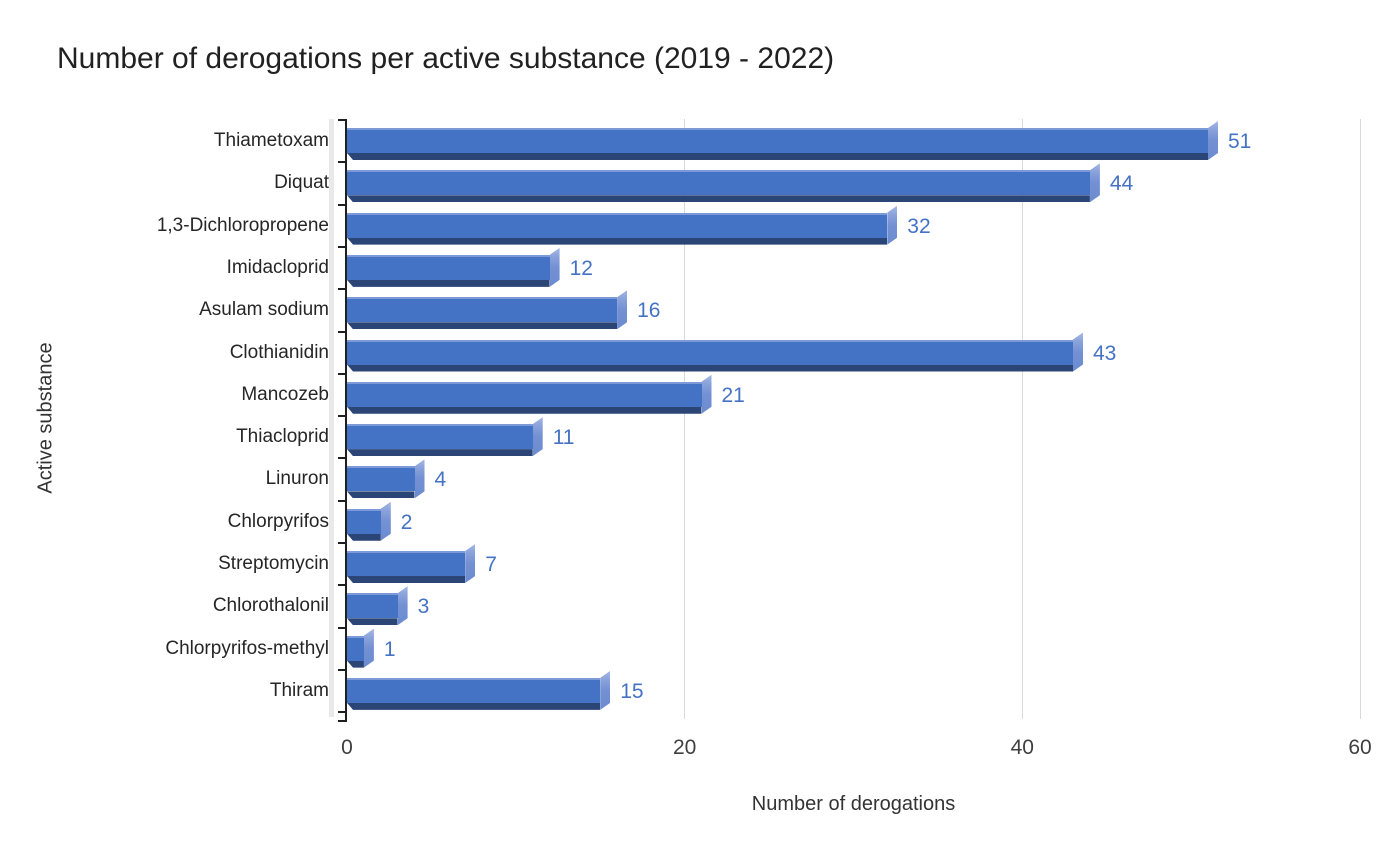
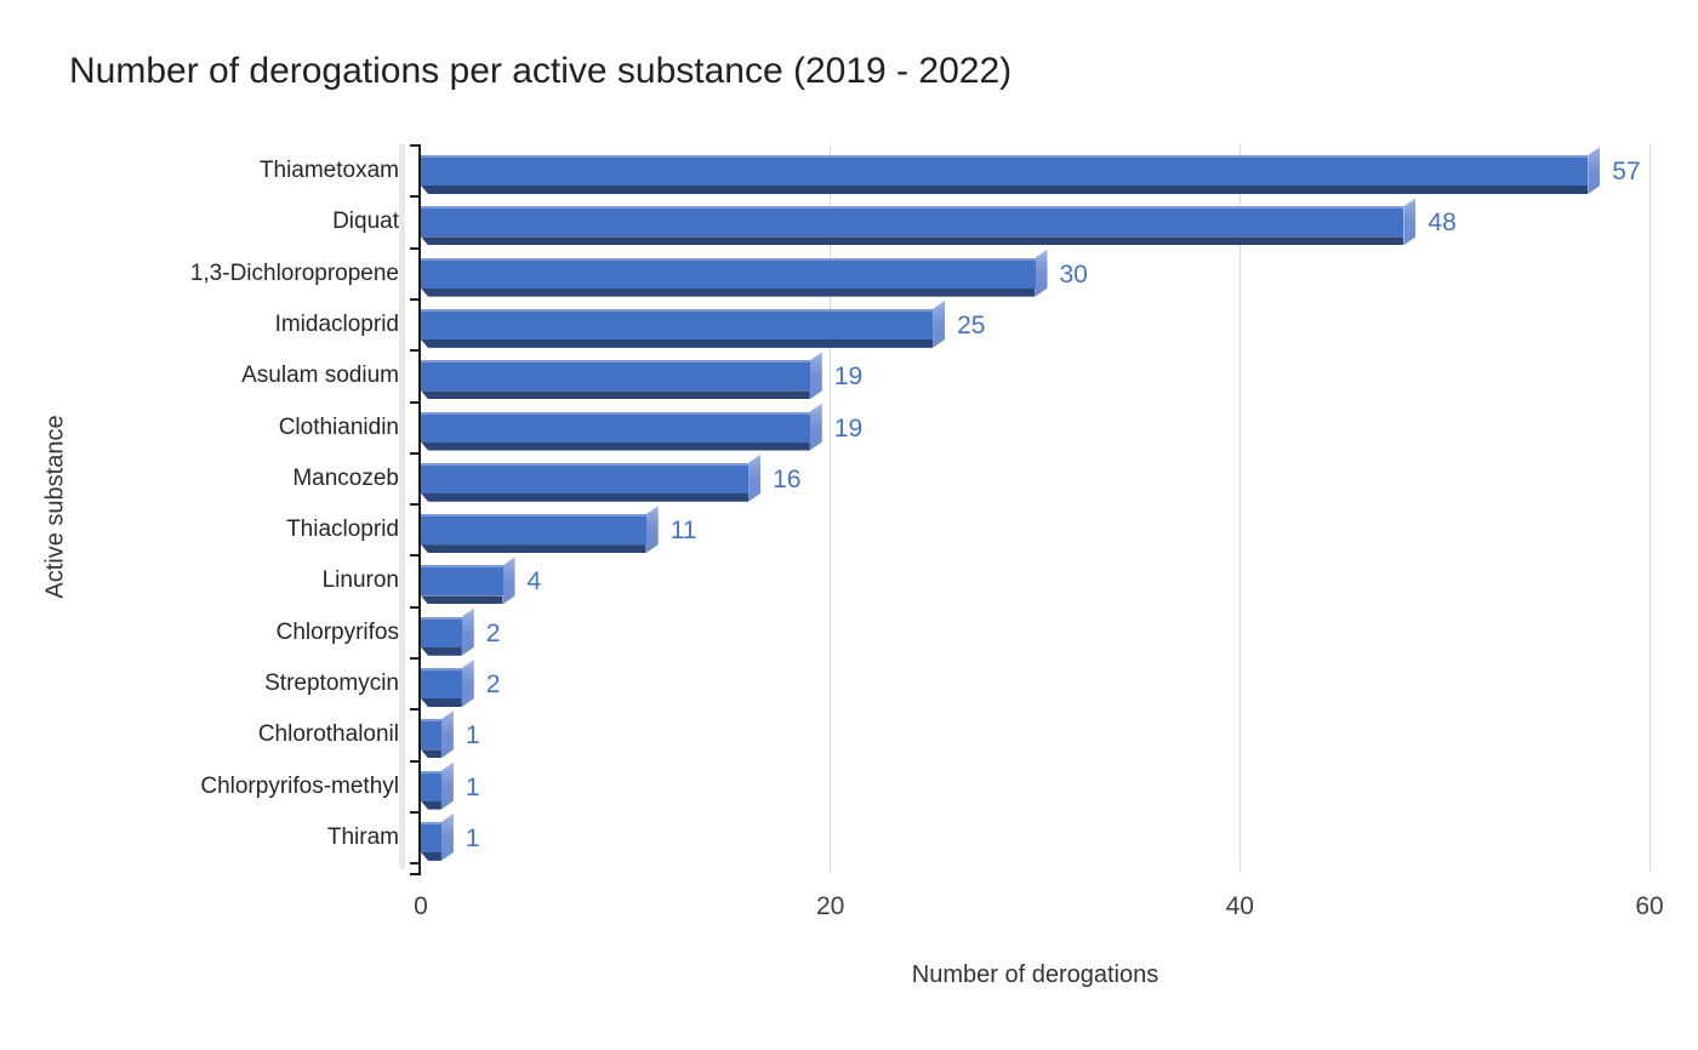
Thiametoxam: 51 -> 57
Diquat: 44 -> 48
1,3-Dichloropropene: 32 -> 30
Imidacloprid: 12 -> 25
Asulam sodium: 16 -> 19
Clothianidin: 43 -> 19
Mancozeb: 21 -> 16
Streptomycin: 7 -> 2
Chlorothalonil: 3 -> 1
Thiram: 15 -> 1
